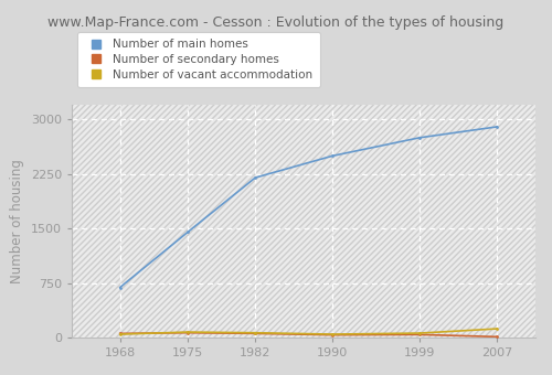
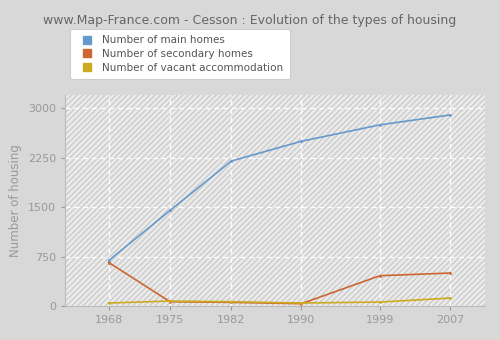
Number of secondary homes/1968: 60 -> 660
Number of secondary homes/1999: 40 -> 460
Number of secondary homes/2007: 10 -> 500
